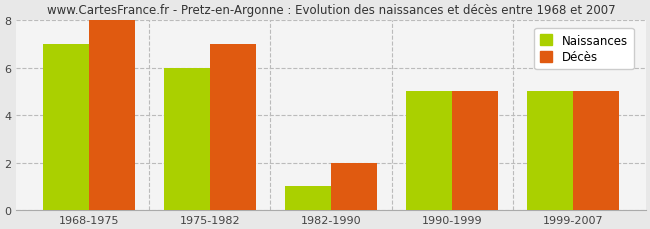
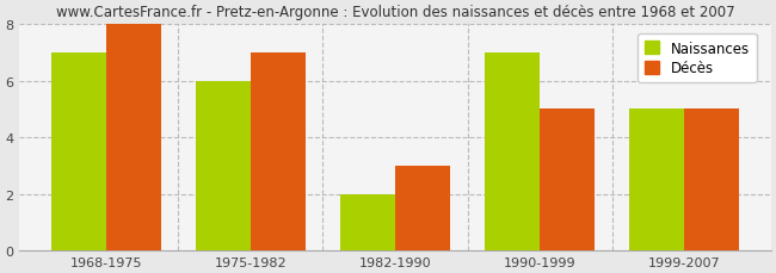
Naissances/1982-1990: 1 -> 2
Décès/1982-1990: 2 -> 3
Naissances/1990-1999: 5 -> 7
